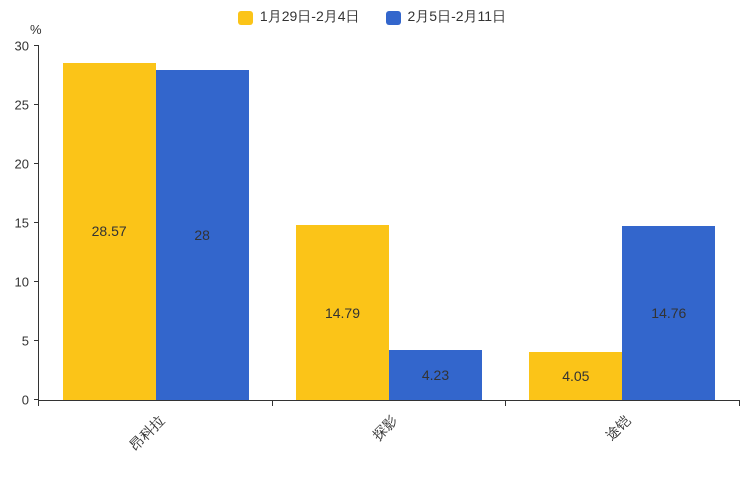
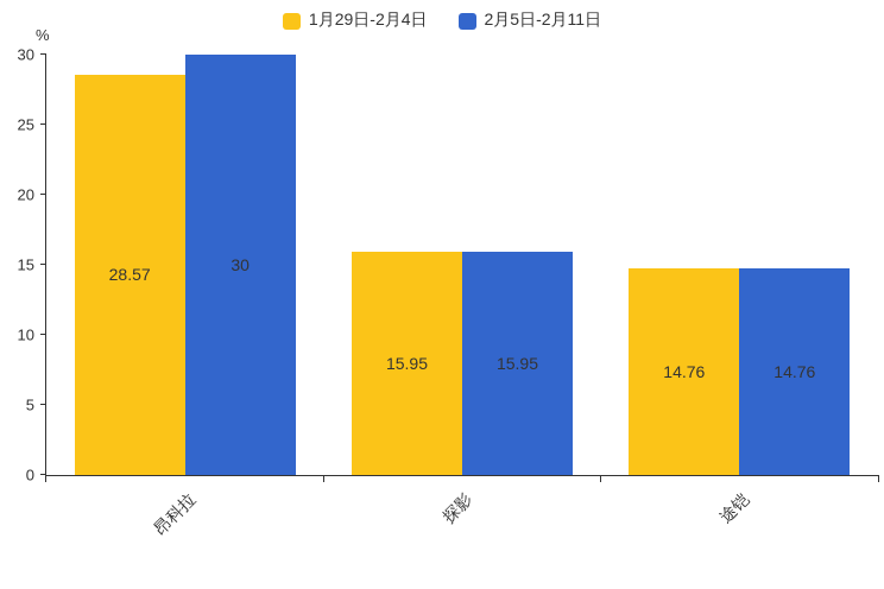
2月5日-2月11日/昂科拉: 28 -> 30
1月29日-2月4日/探影: 14.79 -> 15.95
2月5日-2月11日/探影: 4.23 -> 15.95
1月29日-2月4日/途铠: 4.05 -> 14.76
